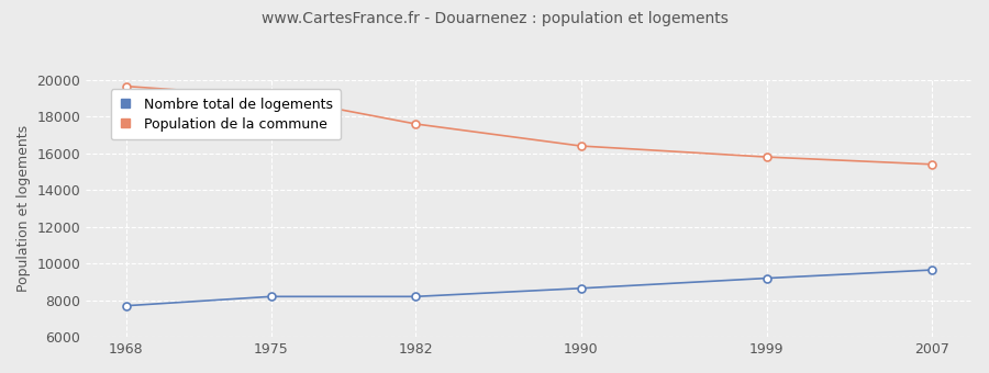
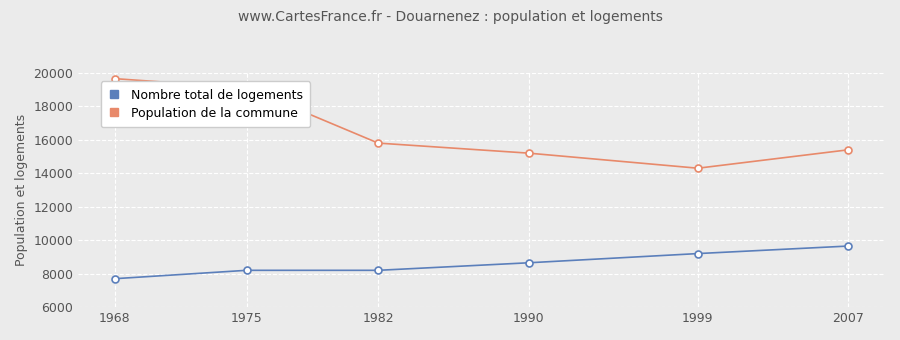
Population de la commune/1982: 17600 -> 15800
Population de la commune/1990: 16400 -> 15200
Population de la commune/1999: 15800 -> 14300
